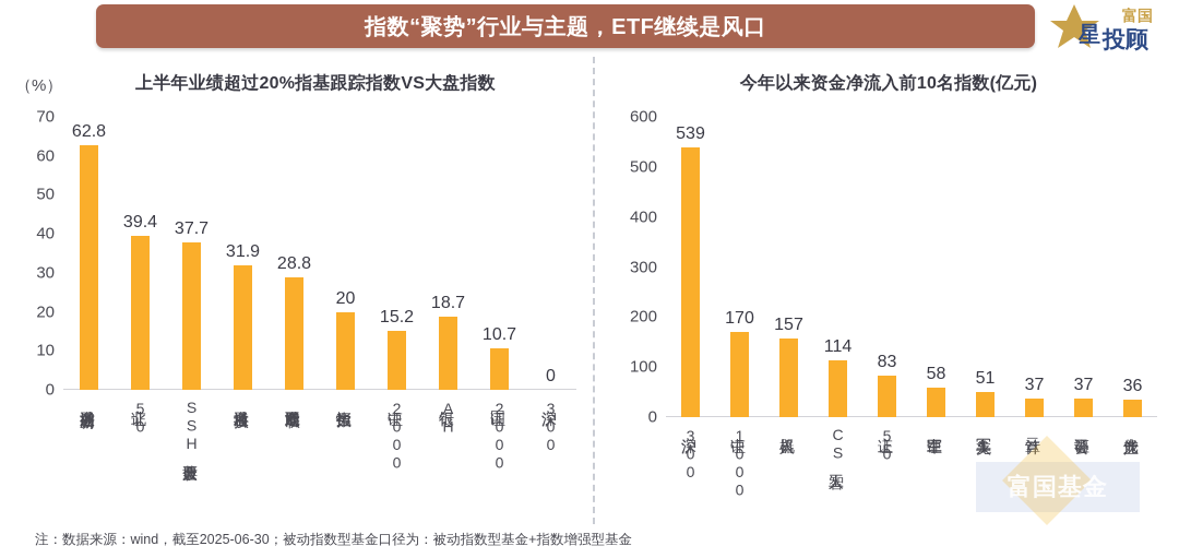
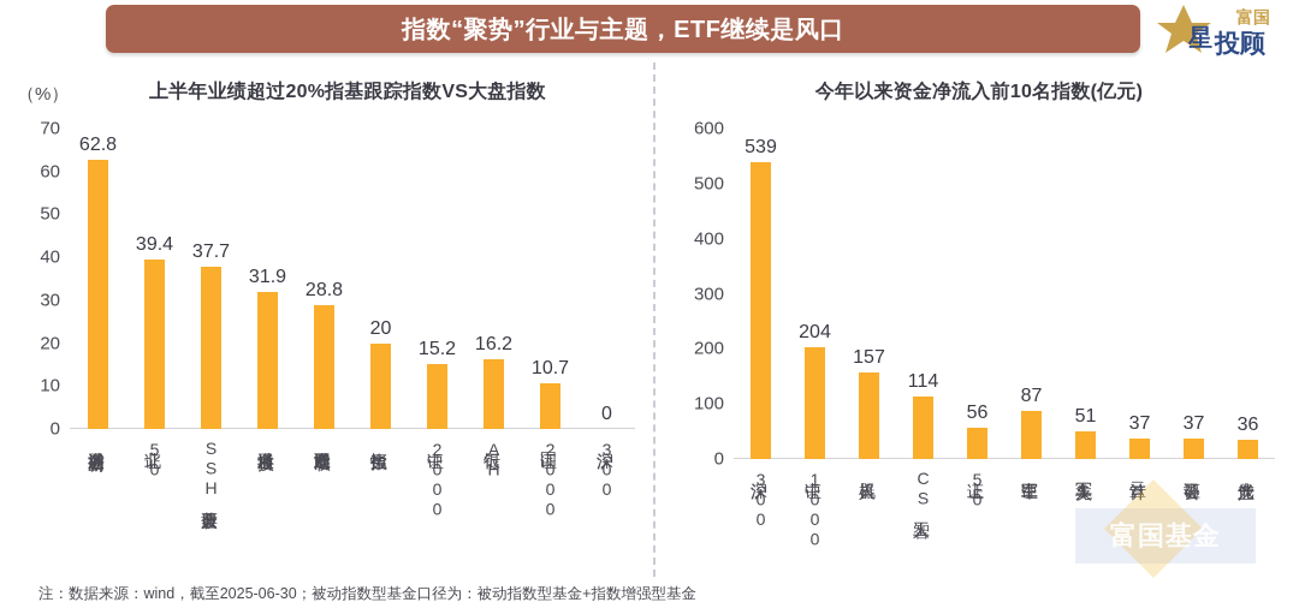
上半年业绩超过20%指基跟踪指数VS大盘指数/银行AH: 18.7 -> 16.2
今年以来资金净流入前10名指数(亿元)/中证1000: 170 -> 204
今年以来资金净流入前10名指数(亿元)/上证50: 83 -> 56
今年以来资金净流入前10名指数(亿元)/中证军工: 58 -> 87
